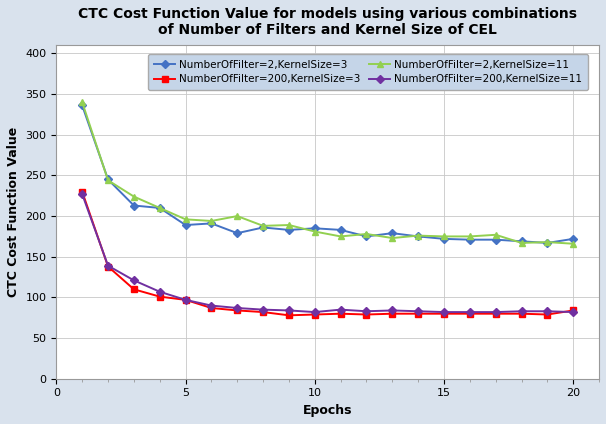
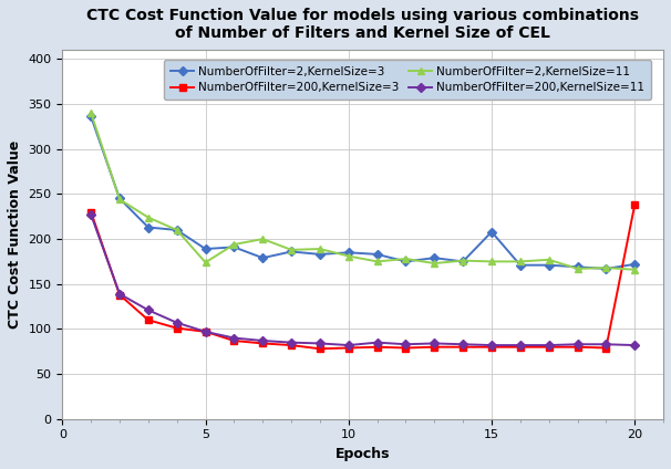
NumberOfFilter=2,KernelSize=11/5: 196 -> 174
NumberOfFilter=2,KernelSize=3/15: 172 -> 208
NumberOfFilter=200,KernelSize=3/20: 84 -> 238
